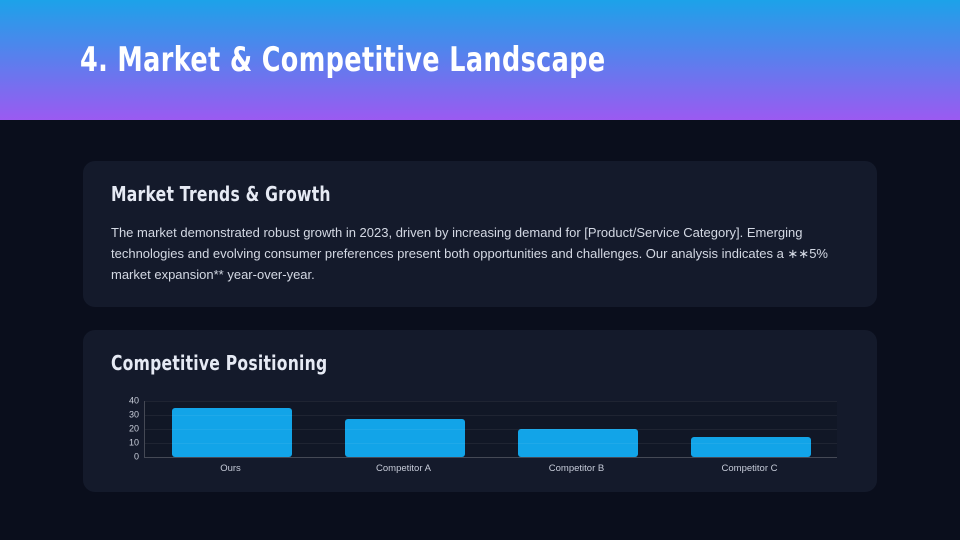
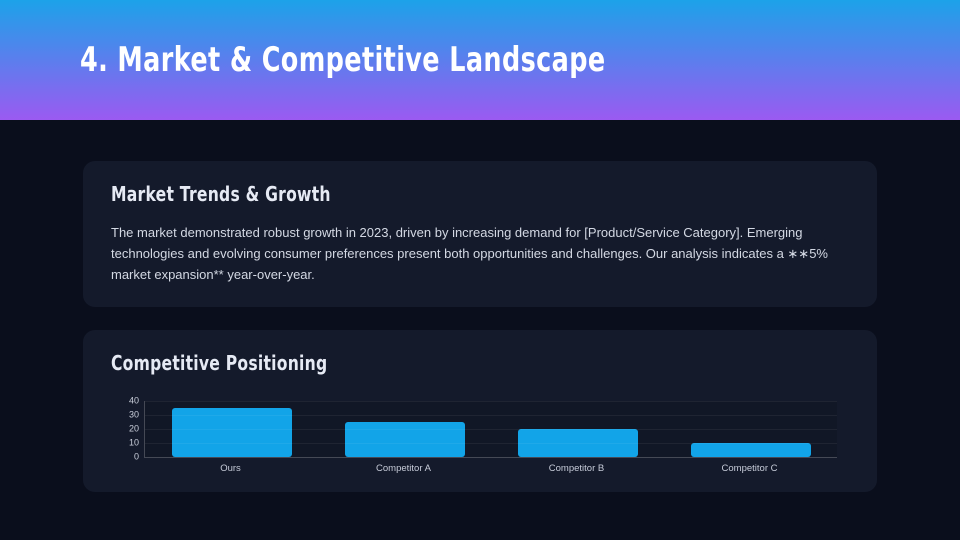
Competitor A: 27 -> 25
Competitor C: 14 -> 10
